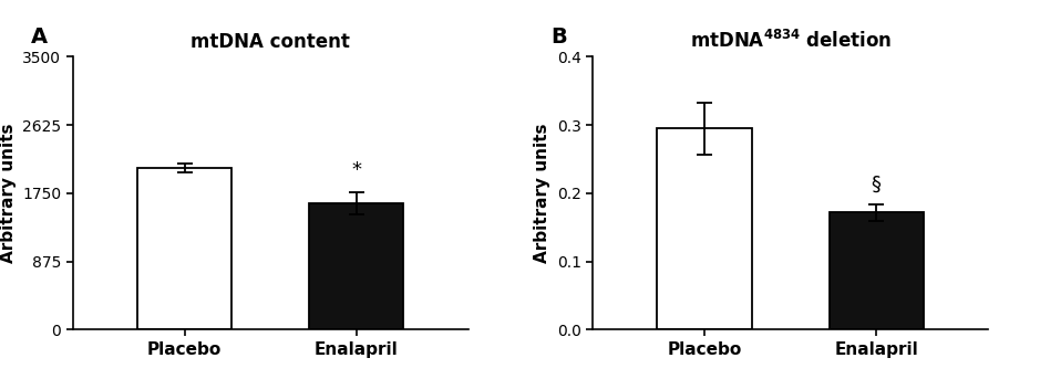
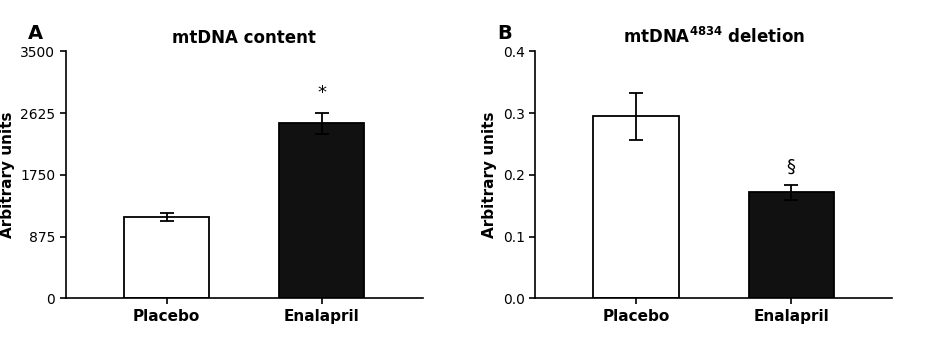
mtDNA content/Placebo: 2080 -> 1150
mtDNA content/Enalapril: 1620 -> 2480
